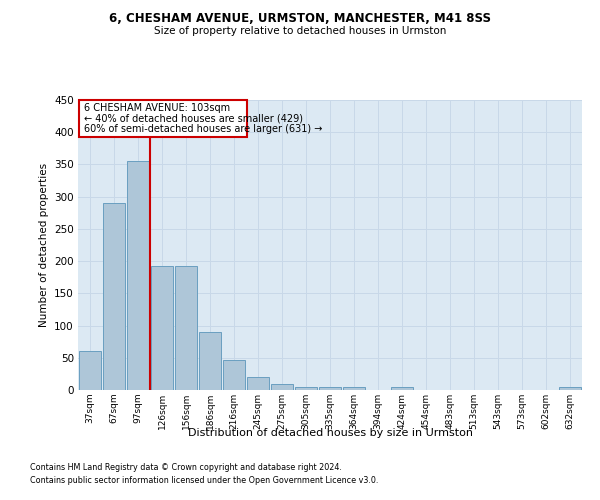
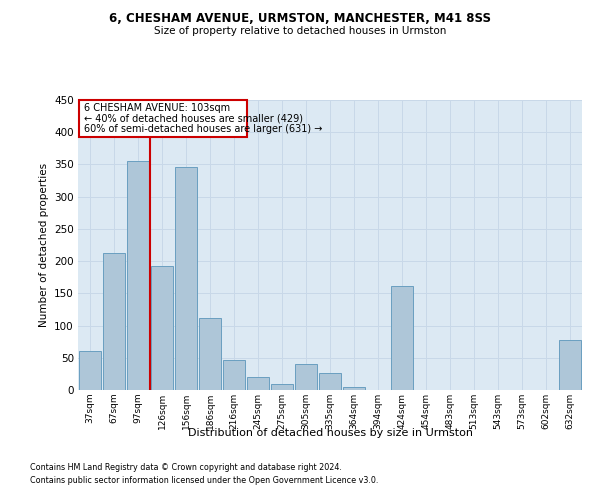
67sqm: 290 -> 212
156sqm: 192 -> 346
186sqm: 90 -> 112
305sqm: 5 -> 40
335sqm: 5 -> 26
424sqm: 5 -> 162
632sqm: 5 -> 78
